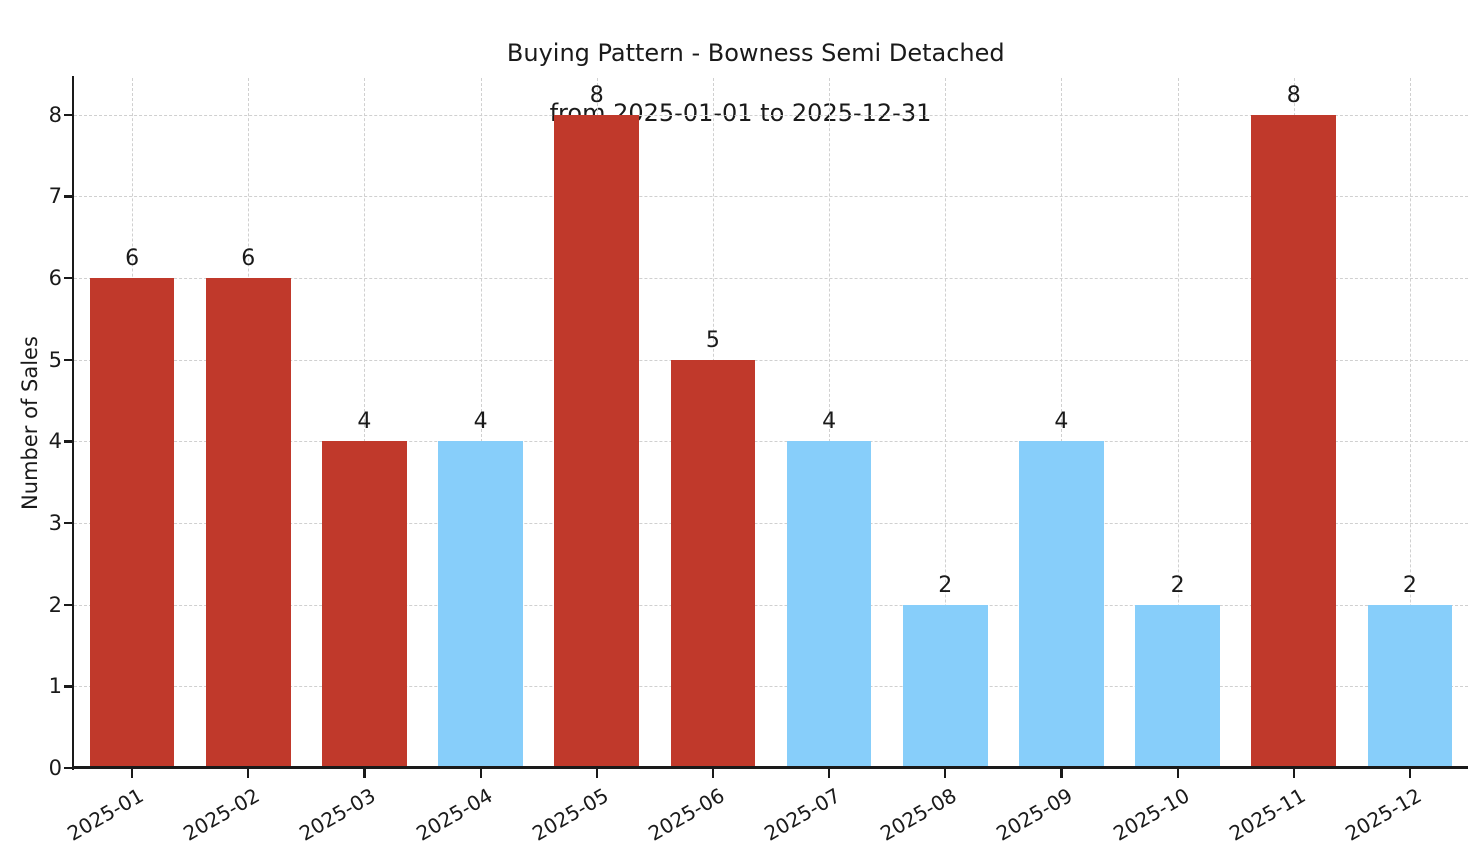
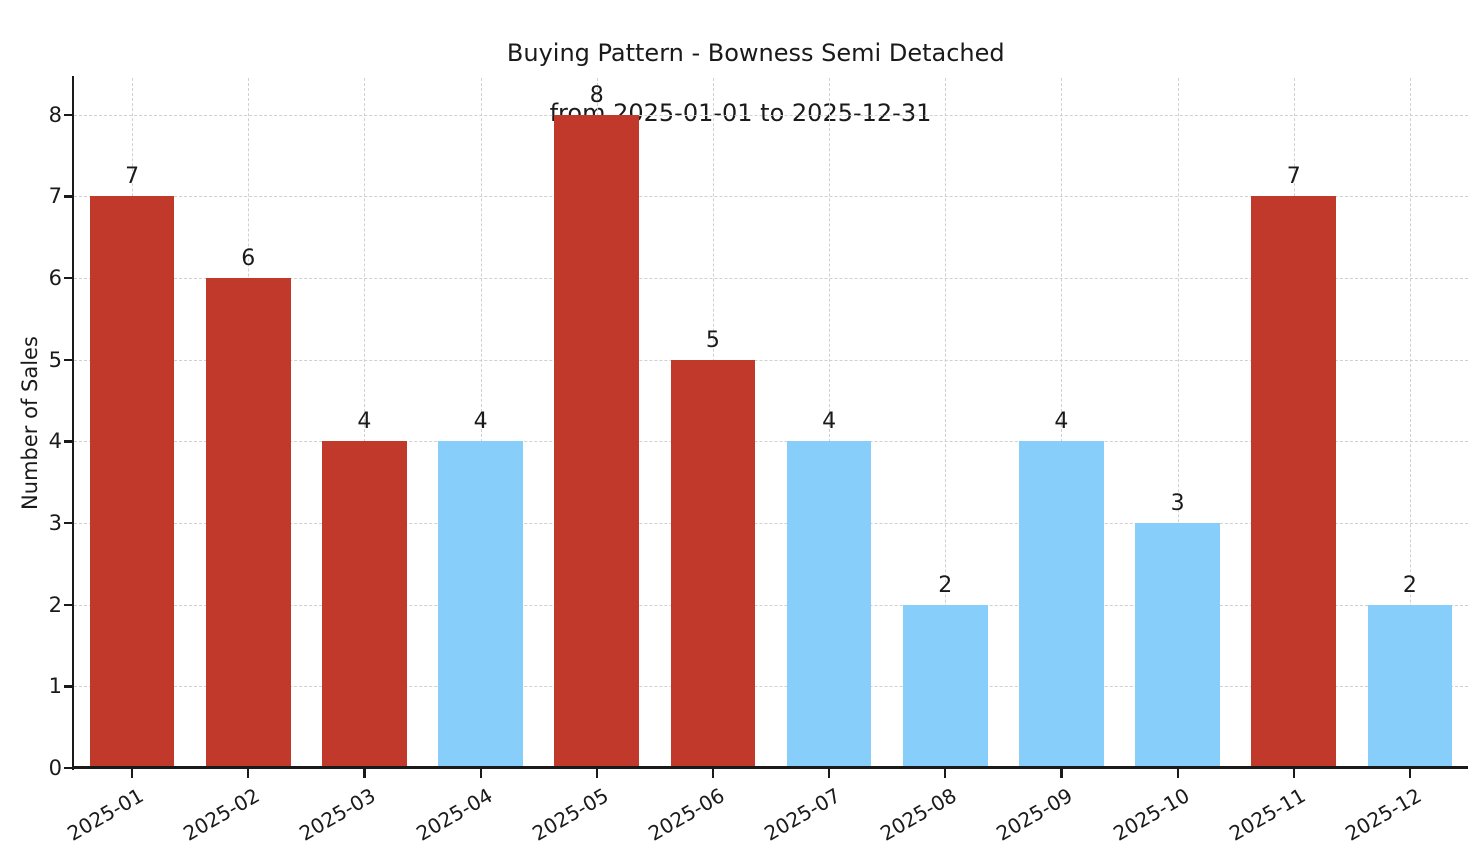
2025-01: 6 -> 7
2025-10: 2 -> 3
2025-11: 8 -> 7
